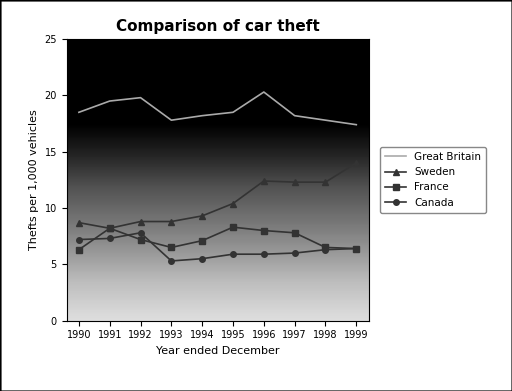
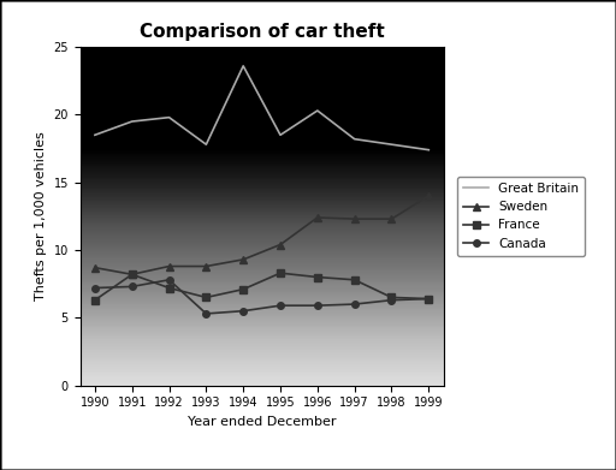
Great Britain/1994: 18.2 -> 23.6
